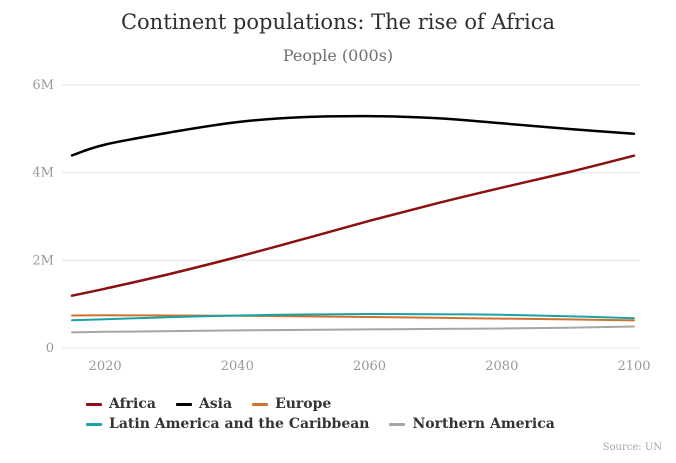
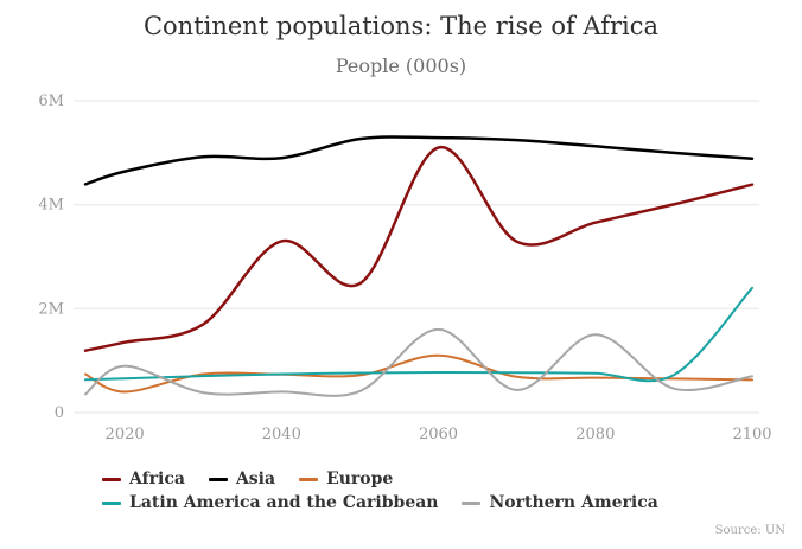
Europe/2020: 0.7M -> 0.4M
Northern America/2020: 0.4M -> 0.9M
Africa/2040: 2.1M -> 3.3M
Asia/2040: 5.2M -> 4.9M
Africa/2060: 2.9M -> 5.1M
Europe/2060: 0.7M -> 1.1M
Northern America/2060: 0.4M -> 1.6M
Northern America/2080: 0.4M -> 1.5M
Latin America and the Caribbean/2100: 0.7M -> 2.4M
Northern America/2100: 0.5M -> 0.7M
